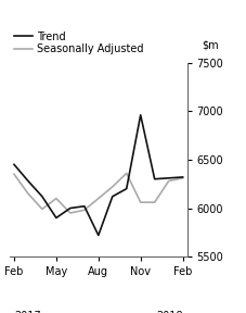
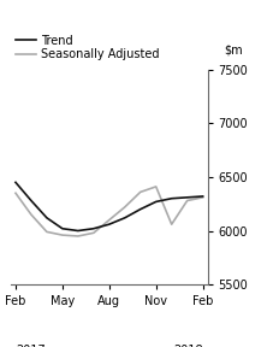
Trend/May: 5900 -> 6020
Seasonally Adjusted/May: 6100 -> 5960
Trend/Aug: 5720 -> 6060
Trend/Nov: 6960 -> 6270
Seasonally Adjusted/Nov: 6060 -> 6410
